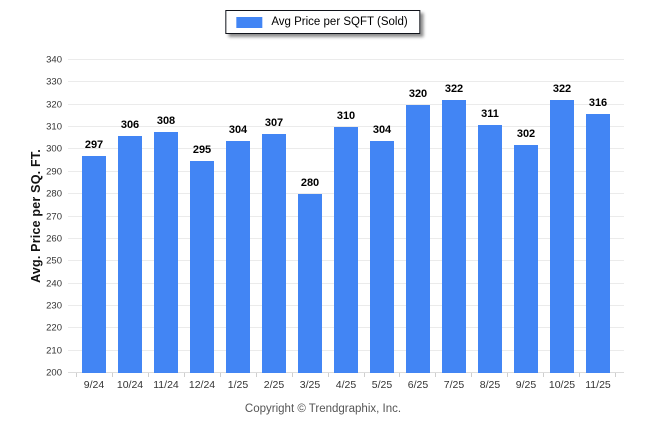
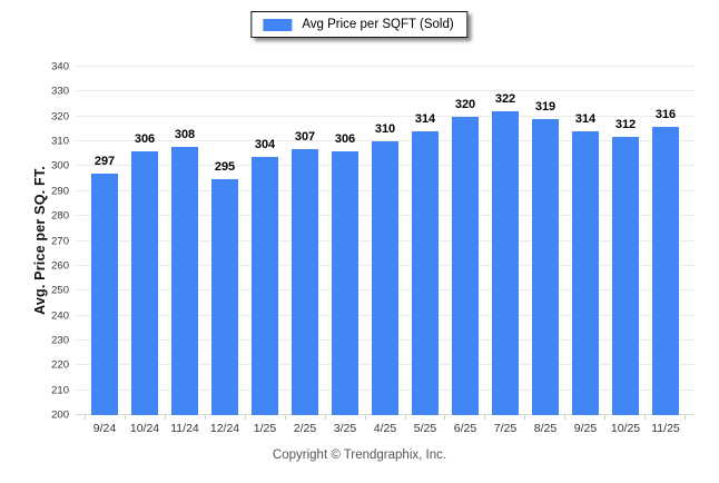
3/25: 280 -> 306
5/25: 304 -> 314
8/25: 311 -> 319
9/25: 302 -> 314
10/25: 322 -> 312
